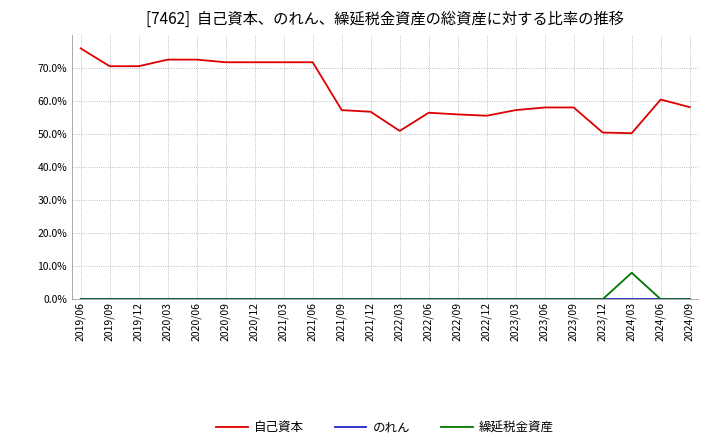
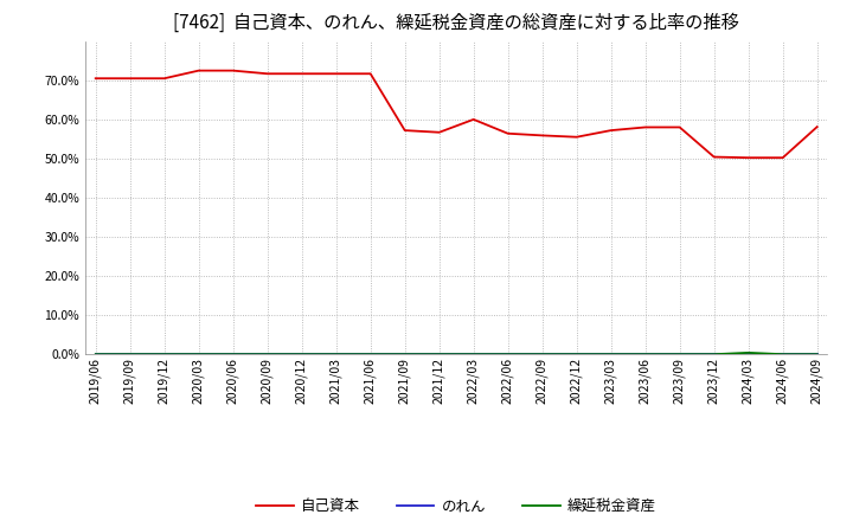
自己資本/2019/06: 76.0% -> 70.6%
自己資本/2022/03: 51.0% -> 60.1%
繰延税金資産/2024/03: 8.0% -> 0.4%
自己資本/2024/06: 60.5% -> 50.3%
